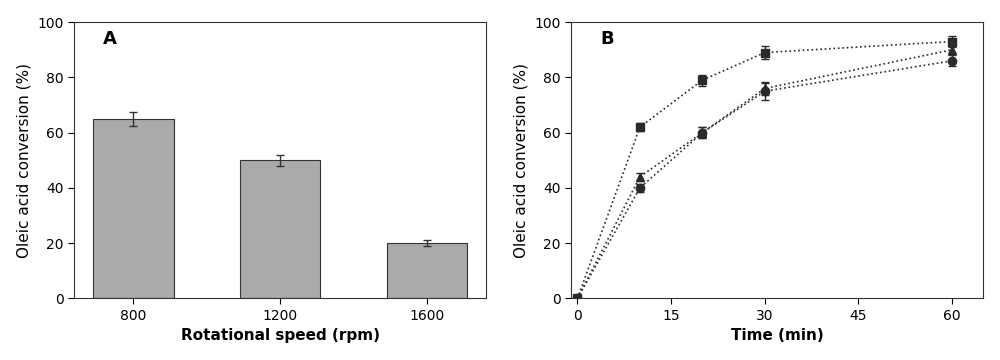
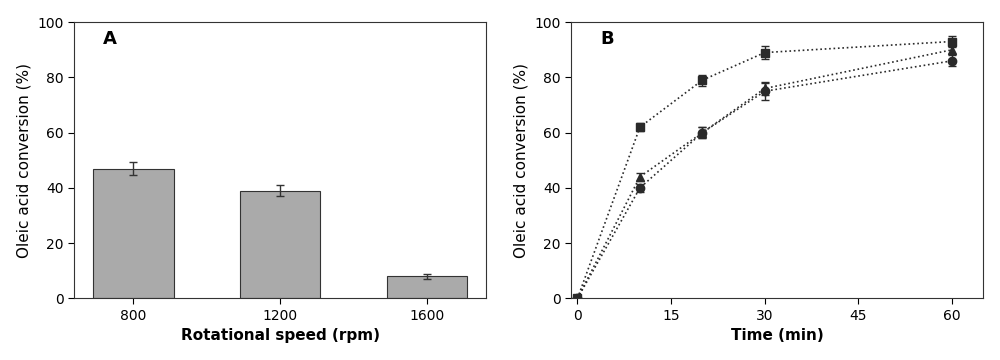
800: 65 -> 47
1200: 50 -> 39
1600: 20 -> 8
